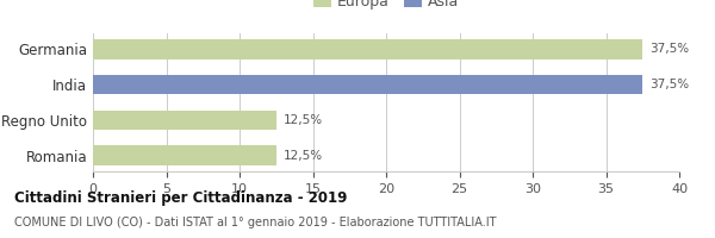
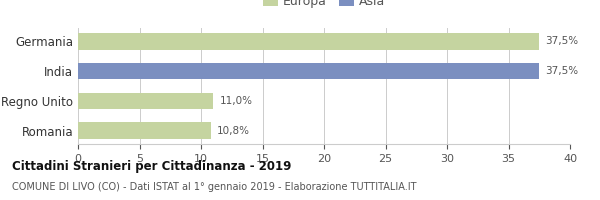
Regno Unito: 12,5% -> 11,0%
Romania: 12,5% -> 10,8%
